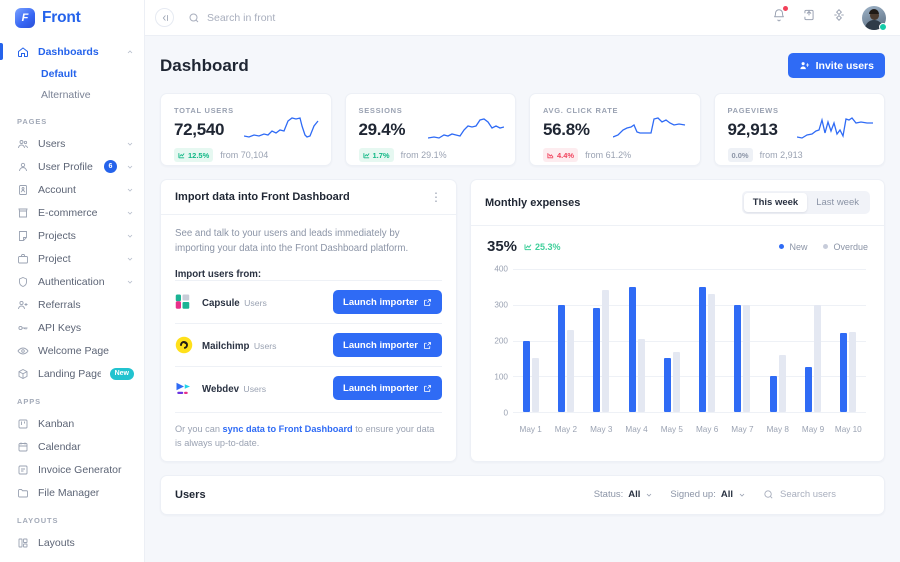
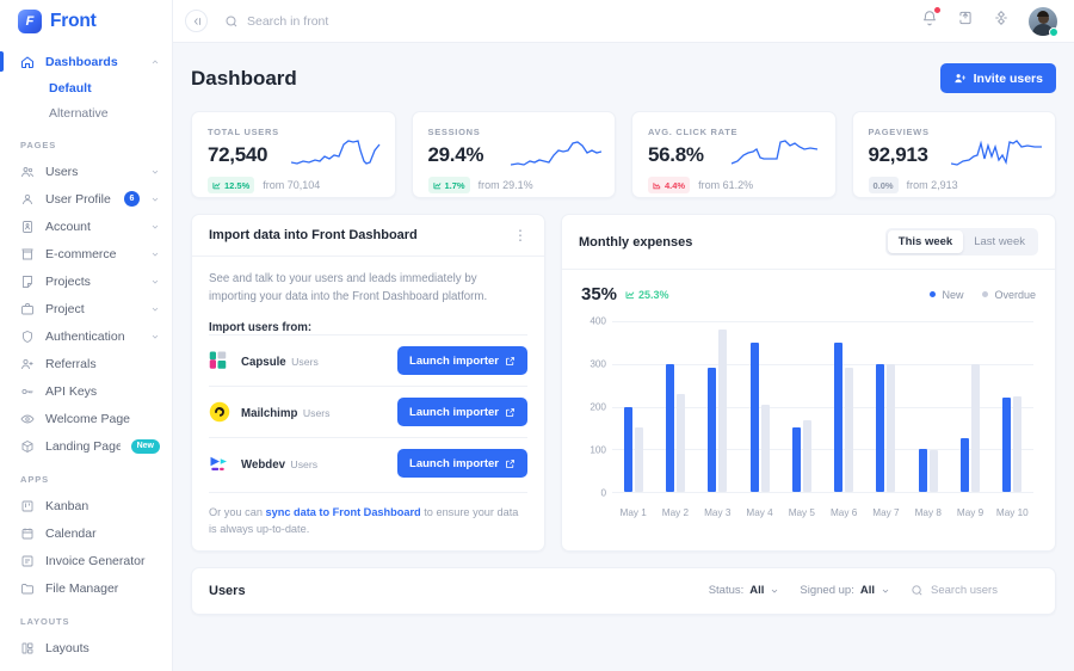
Overdue/May 3: 340 -> 380
Overdue/May 6: 330 -> 290
Overdue/May 8: 160 -> 100
